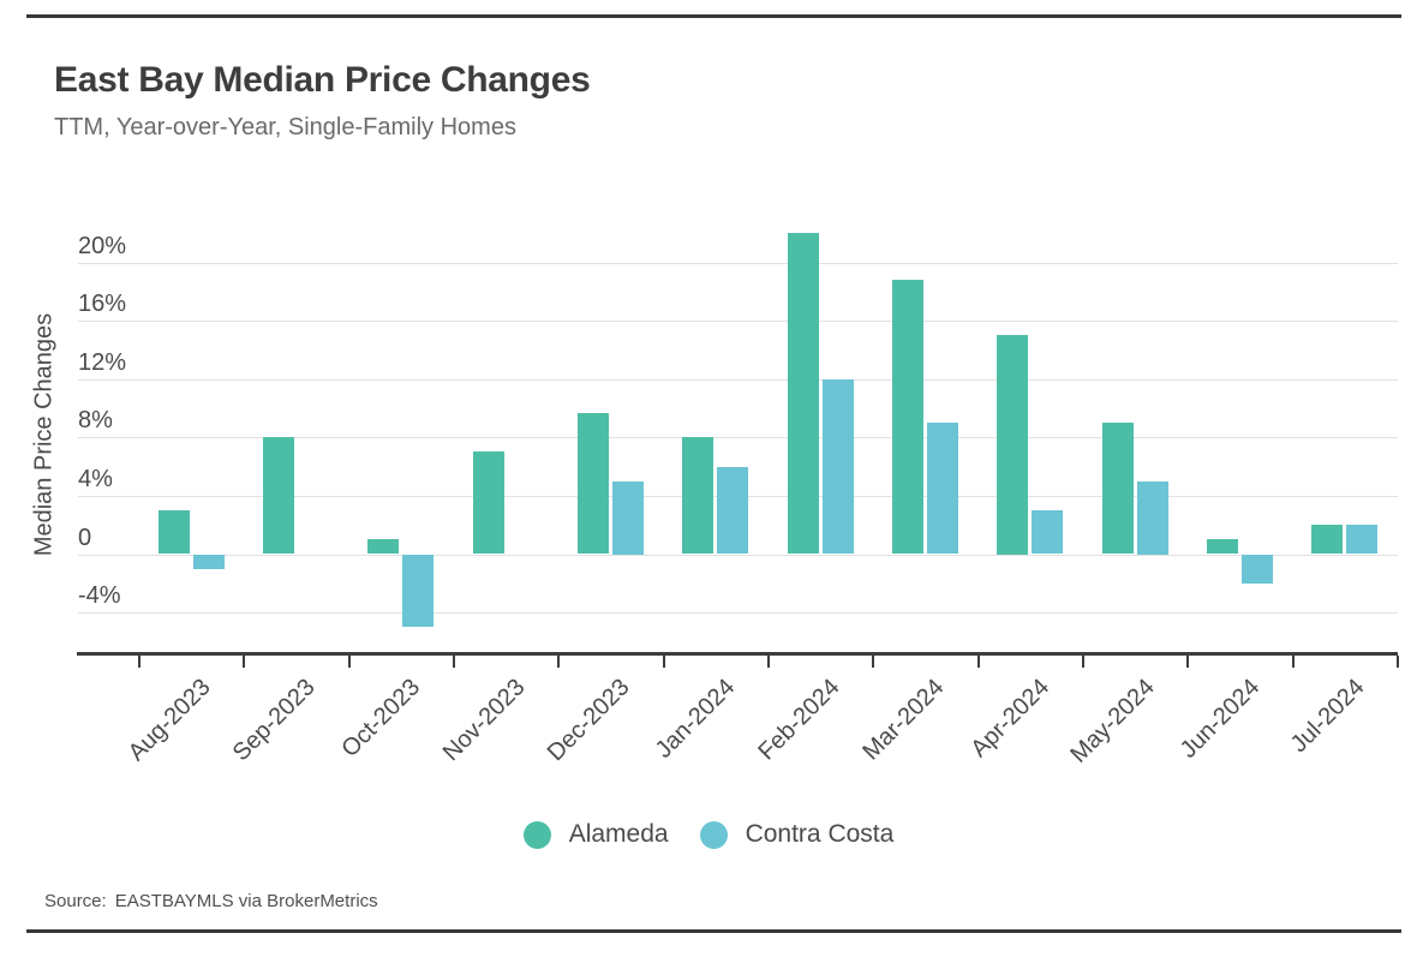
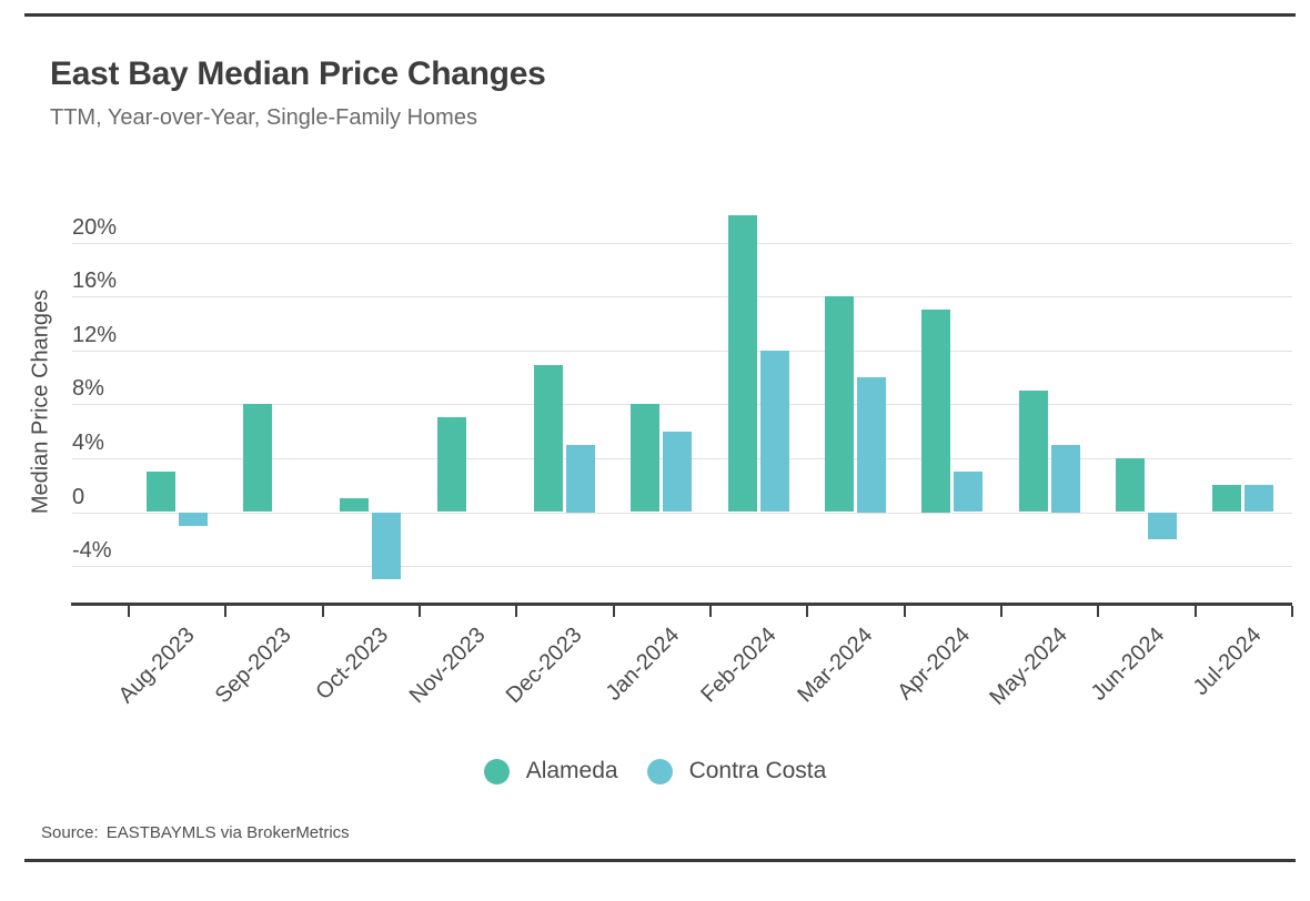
Alameda/Dec-2023: 9.7% -> 10.9%
Alameda/Mar-2024: 18.8% -> 16.0%
Contra Costa/Mar-2024: 9% -> 10%
Alameda/Jun-2024: 1.0% -> 4.0%
